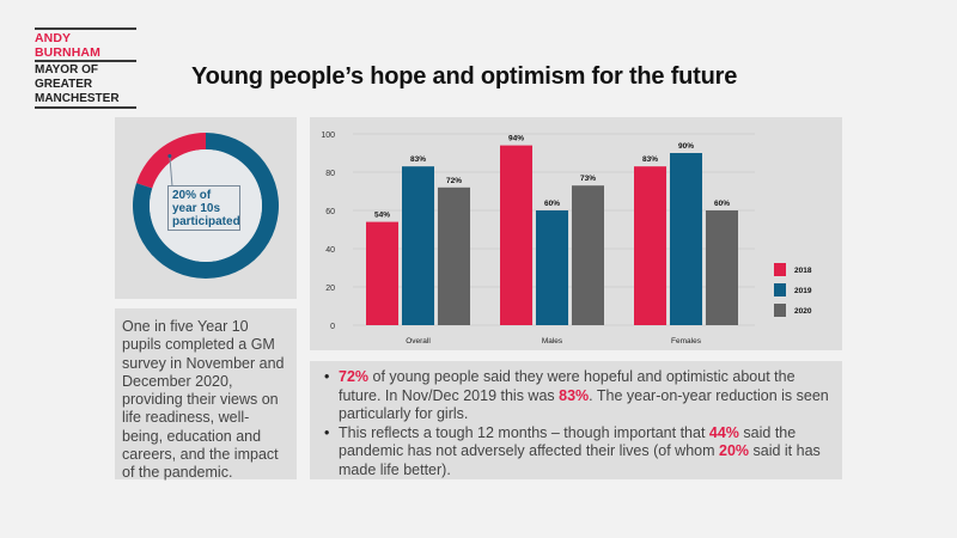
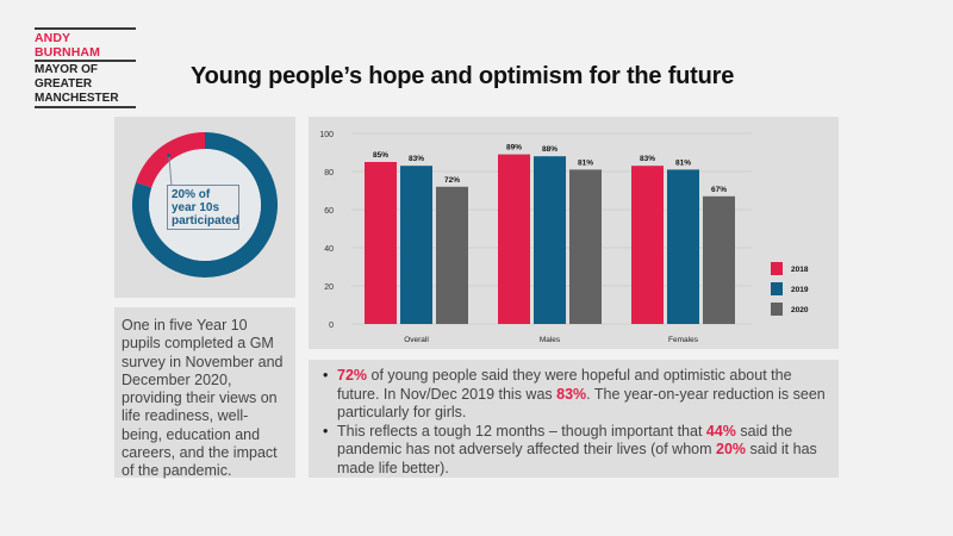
2018/Overall: 54% -> 85%
2018/Males: 94% -> 89%
2019/Males: 60% -> 88%
2020/Males: 73% -> 81%
2019/Females: 90% -> 81%
2020/Females: 60% -> 67%
